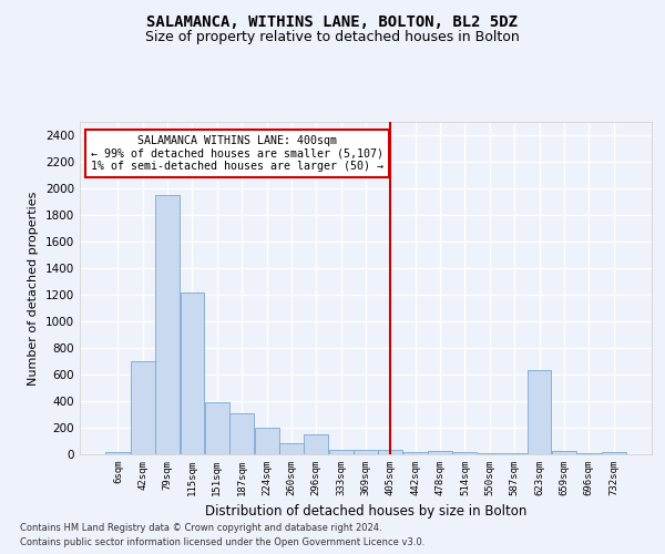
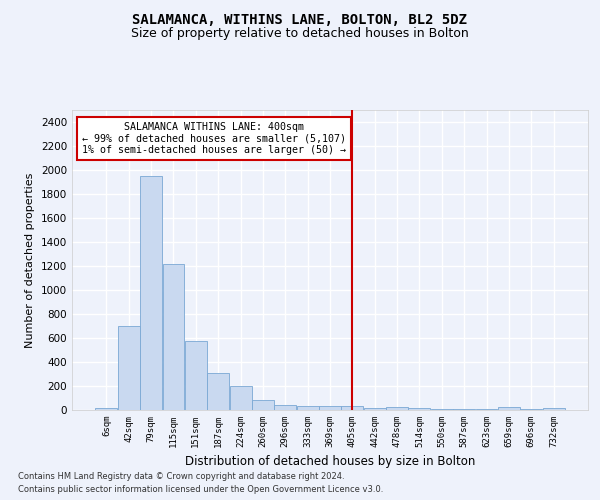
151sqm: 390 -> 580
296sqm: 150 -> 40
623sqm: 630 -> 0
